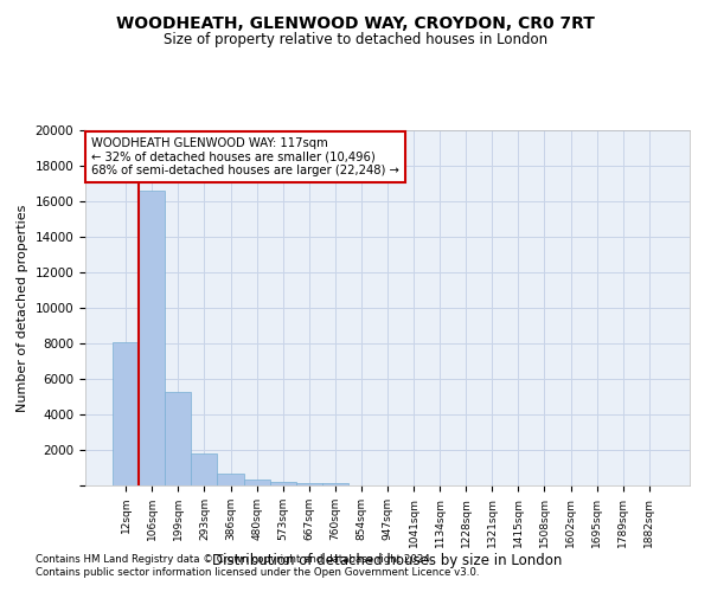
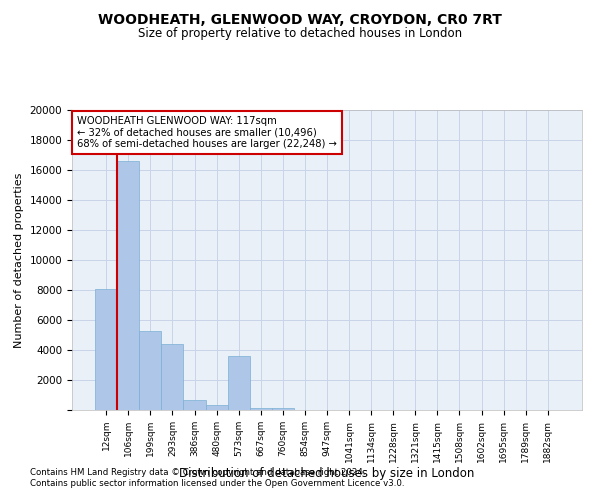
293sqm: 1800 -> 4400
573sqm: 200 -> 3600
